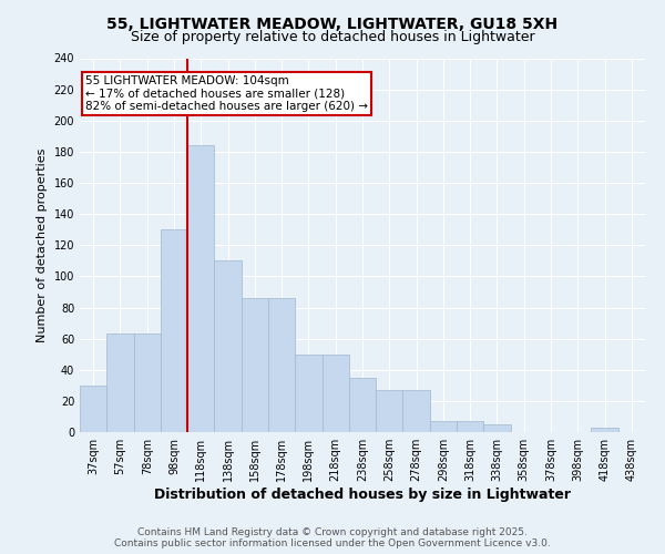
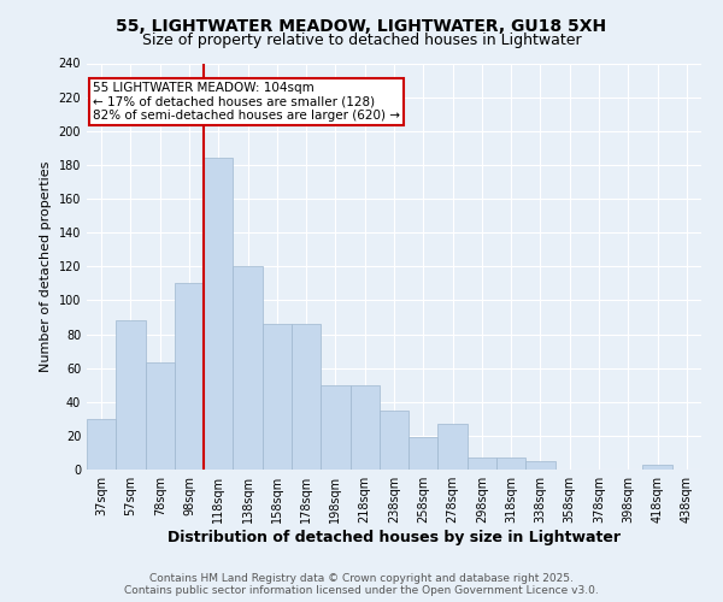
57sqm: 63 -> 88
98sqm: 130 -> 110
138sqm: 110 -> 120
258sqm: 27 -> 19
